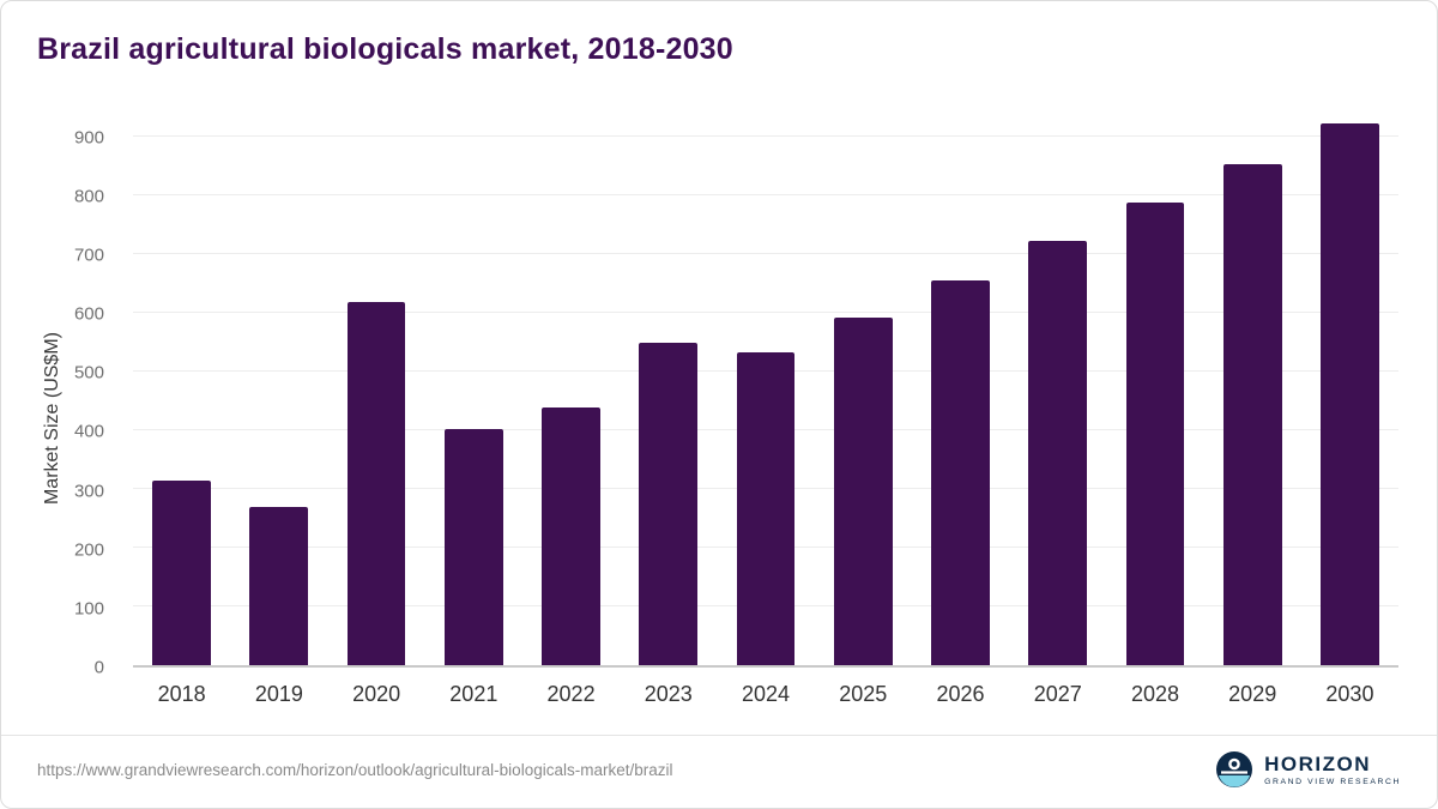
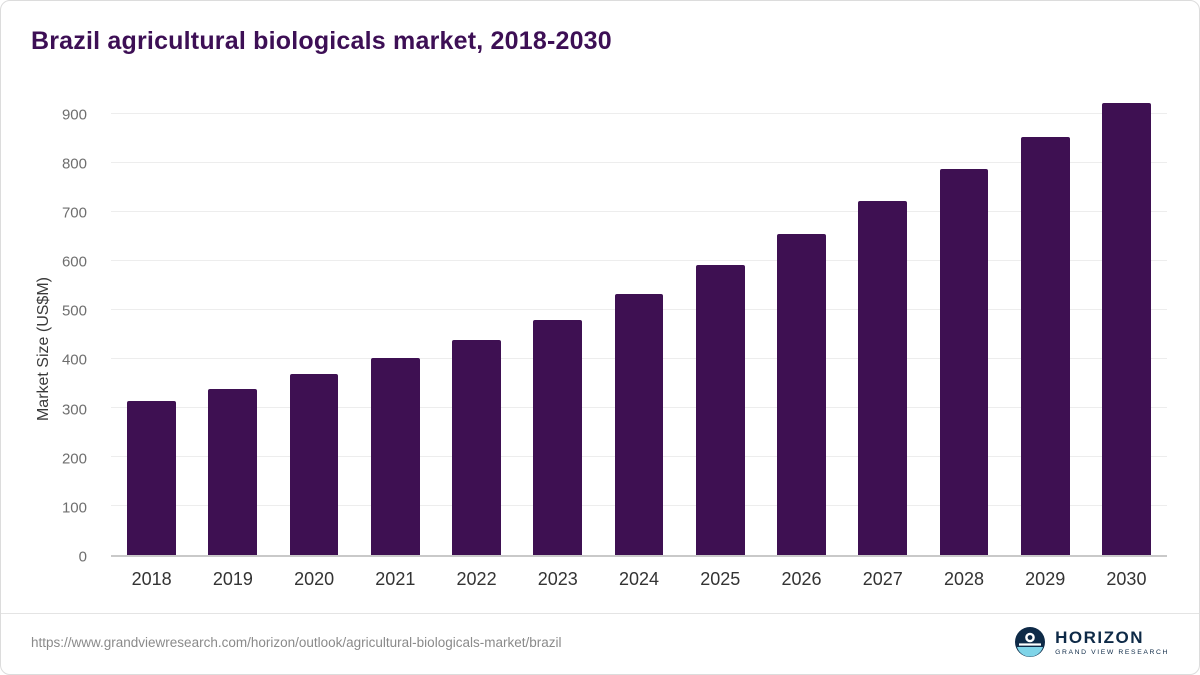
2019: 270 -> 340
2020: 620 -> 370
2023: 550 -> 480
